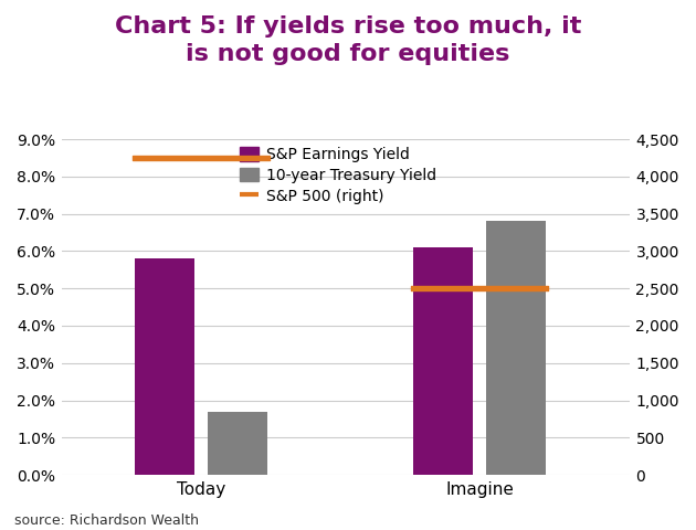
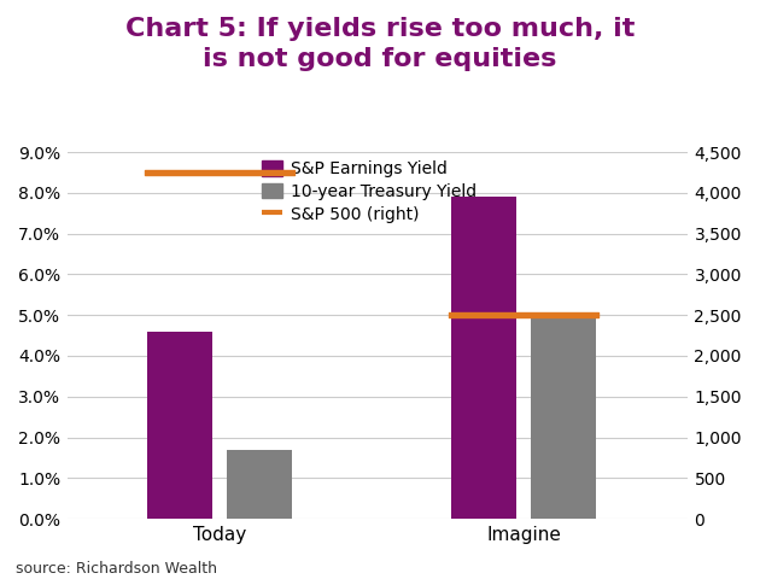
S&P Earnings Yield/Today: 5.8% -> 4.6%
S&P Earnings Yield/Imagine: 6.1% -> 7.9%
10-year Treasury Yield/Imagine: 6.8% -> 5.0%
